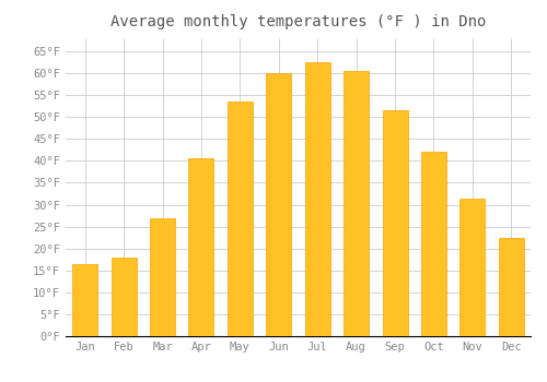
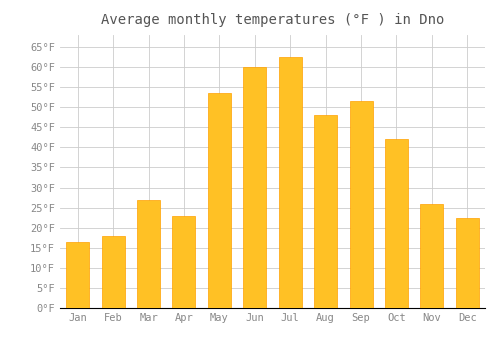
Apr: 40.5°F -> 23.0°F
Aug: 60.5°F -> 48.0°F
Nov: 31.5°F -> 26.0°F
